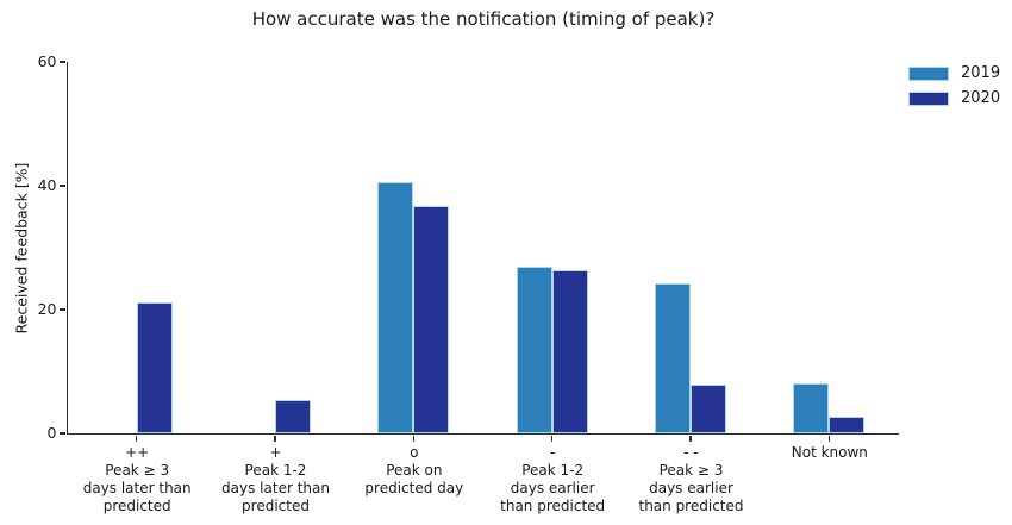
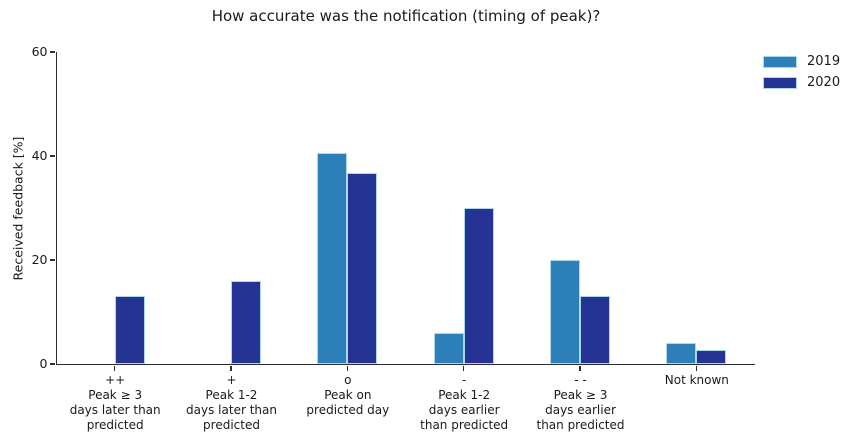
2020/++ Peak ≥ 3 days later than predicted: 21 -> 13
2020/+ Peak 1-2 days later than predicted: 5 -> 16
2019/- Peak 1-2 days earlier than predicted: 27 -> 6
2020/- Peak 1-2 days earlier than predicted: 26 -> 30
2019/- - Peak ≥ 3 days earlier than predicted: 24 -> 20
2020/- - Peak ≥ 3 days earlier than predicted: 8 -> 13
2019/Not known: 8 -> 4
